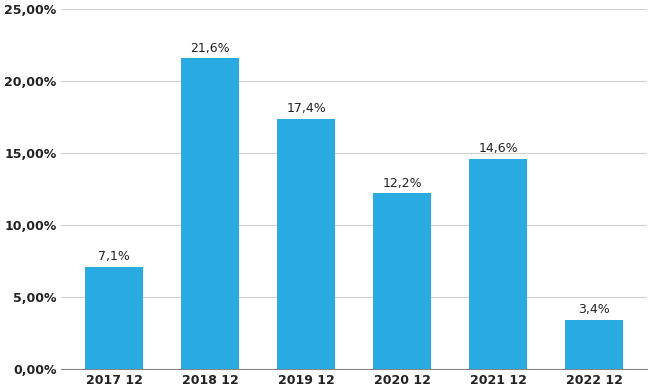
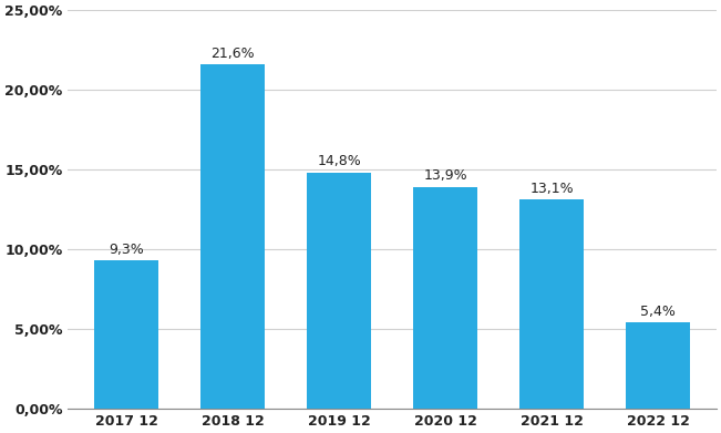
2017 12: 7,1% -> 9,3%
2019 12: 17,4% -> 14,8%
2020 12: 12,2% -> 13,9%
2021 12: 14,6% -> 13,1%
2022 12: 3,4% -> 5,4%
